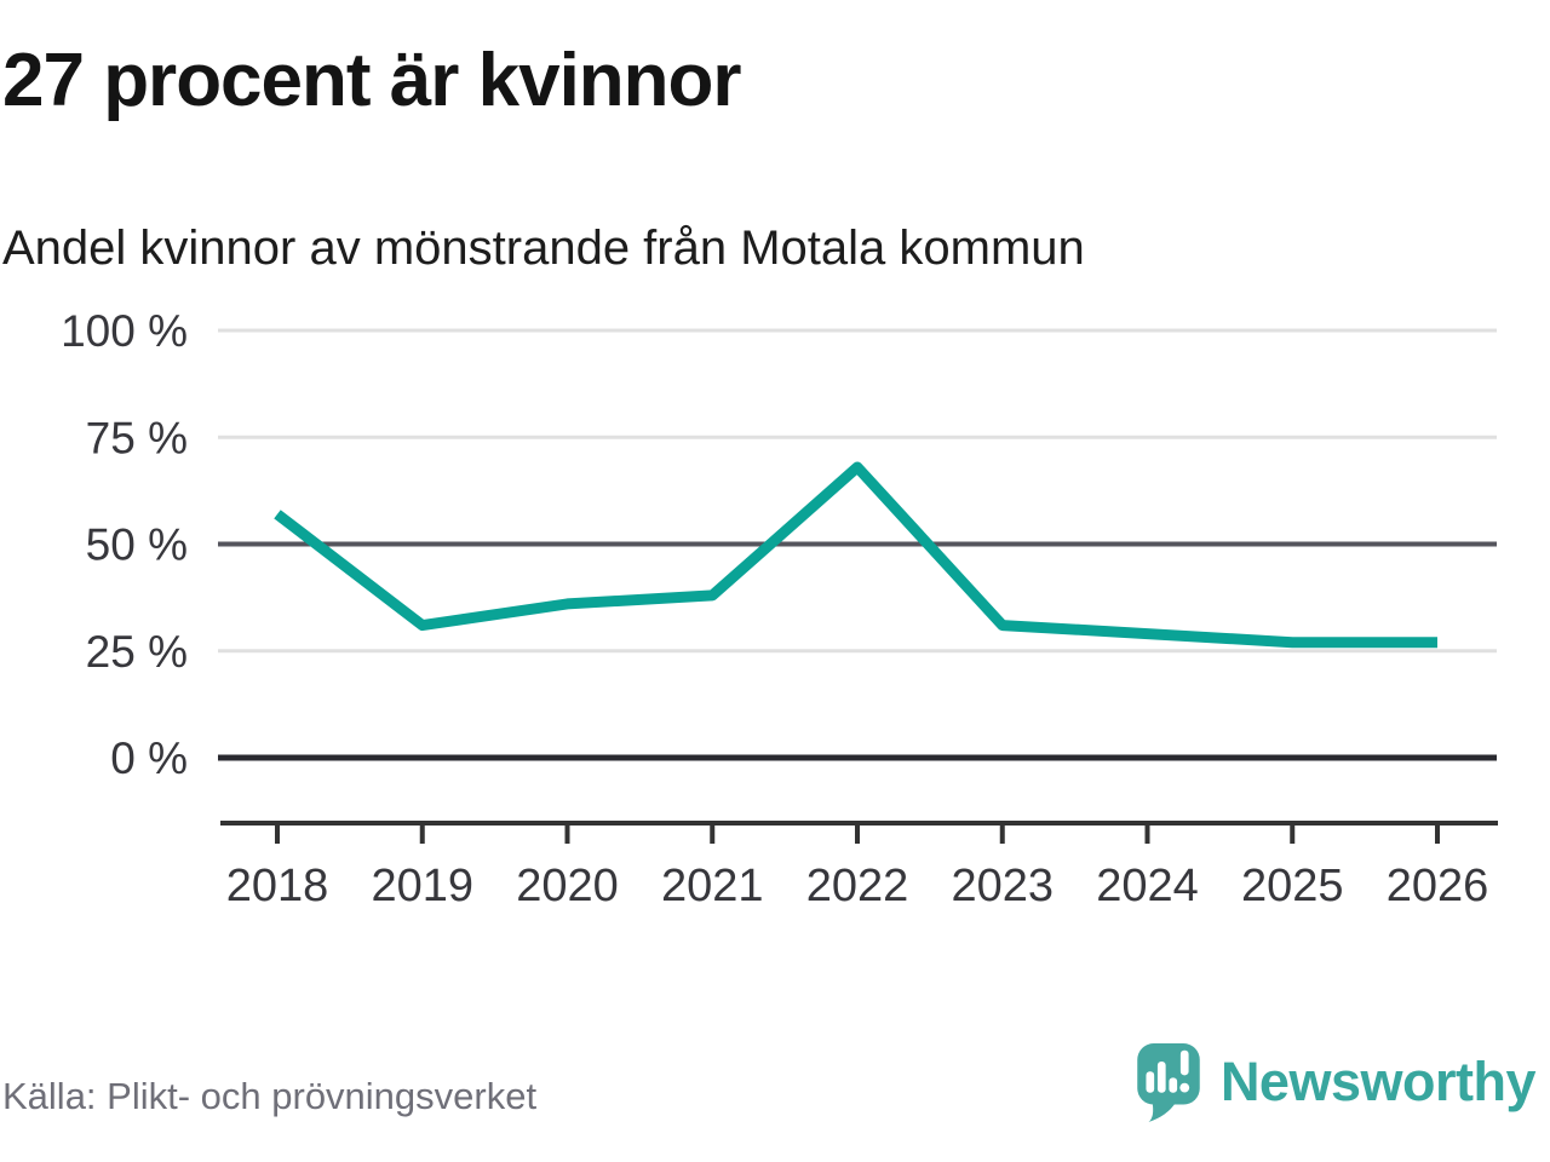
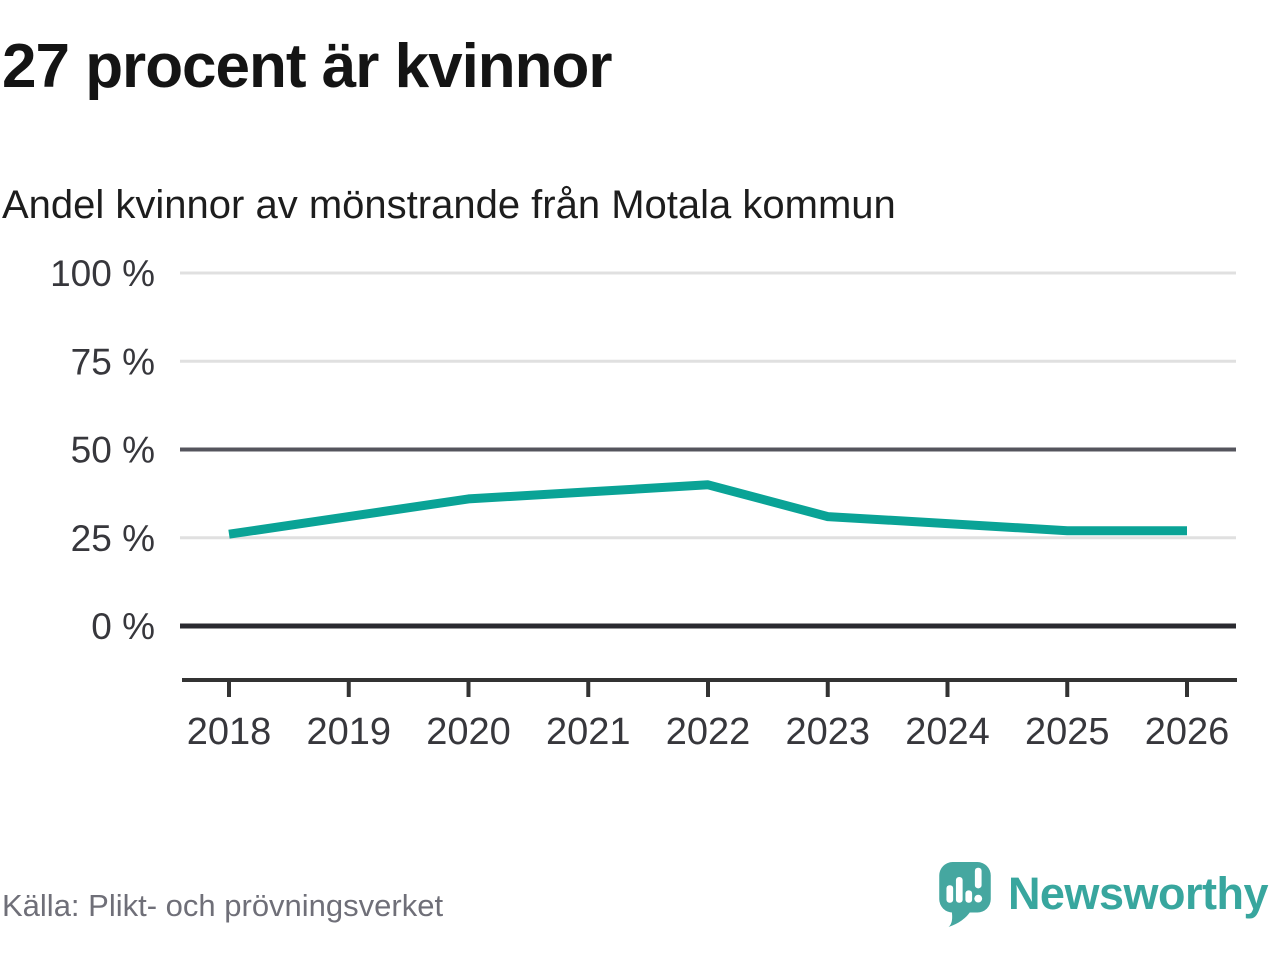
2018: 57% -> 26%
2022: 68% -> 40%
